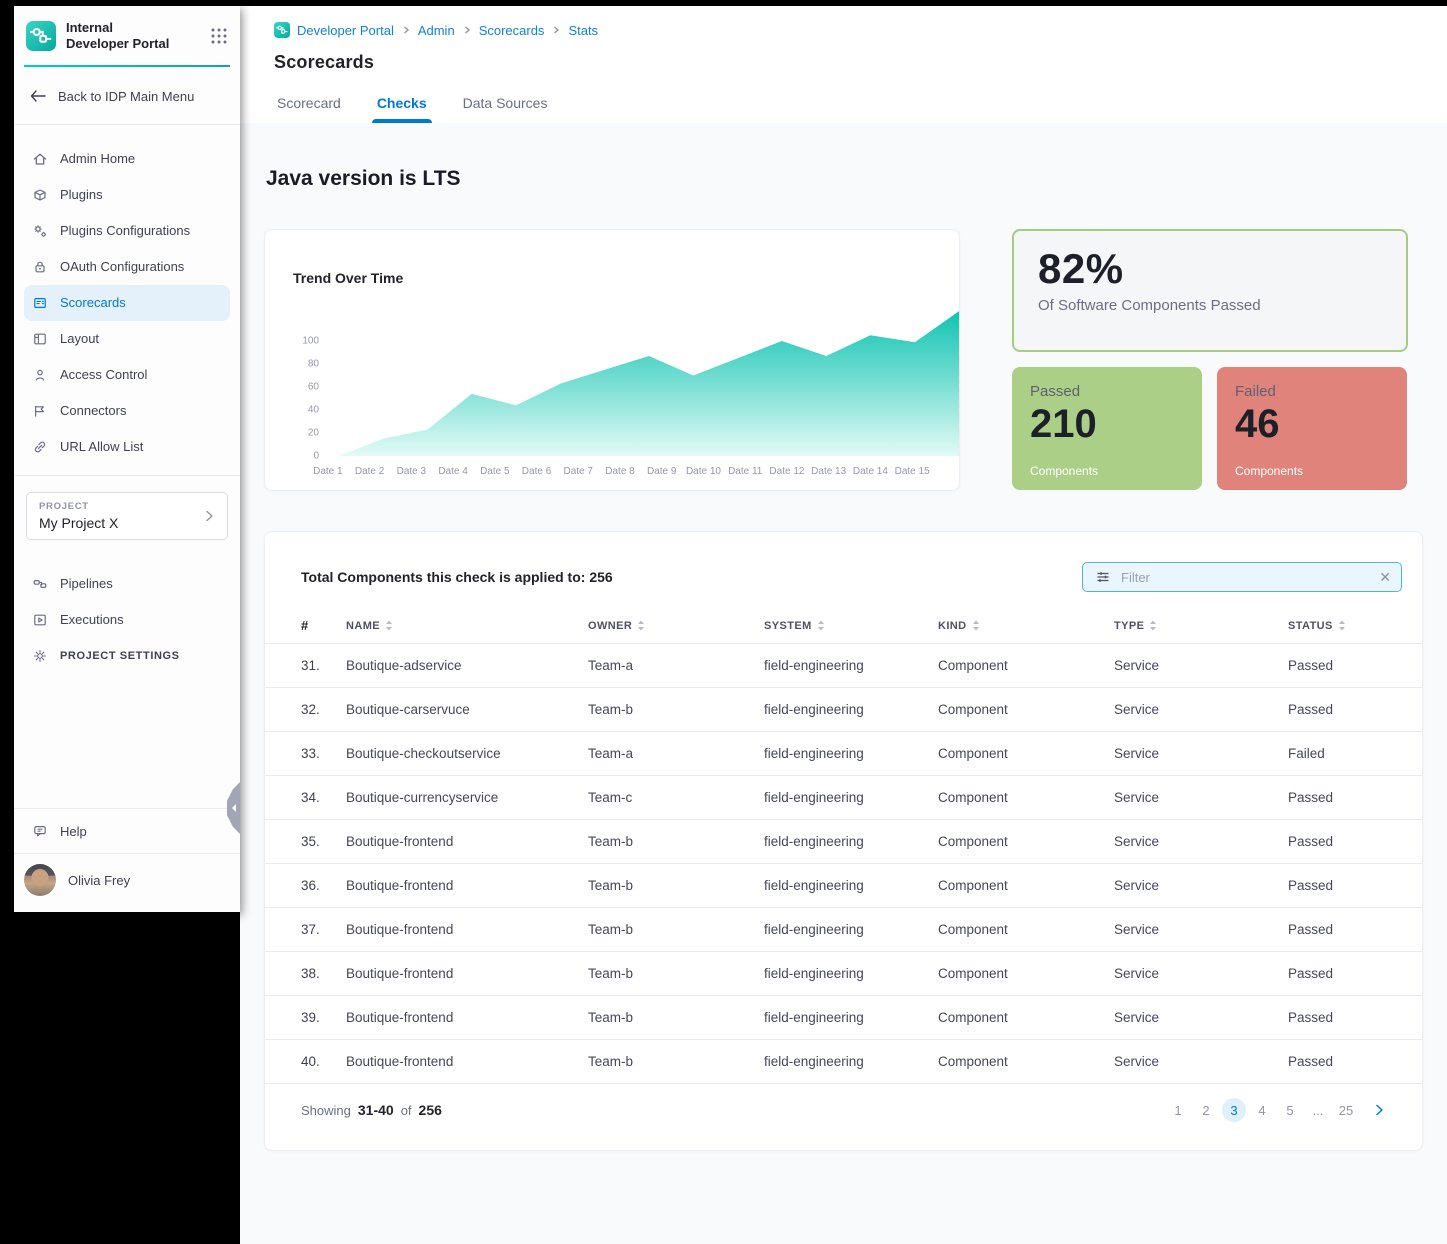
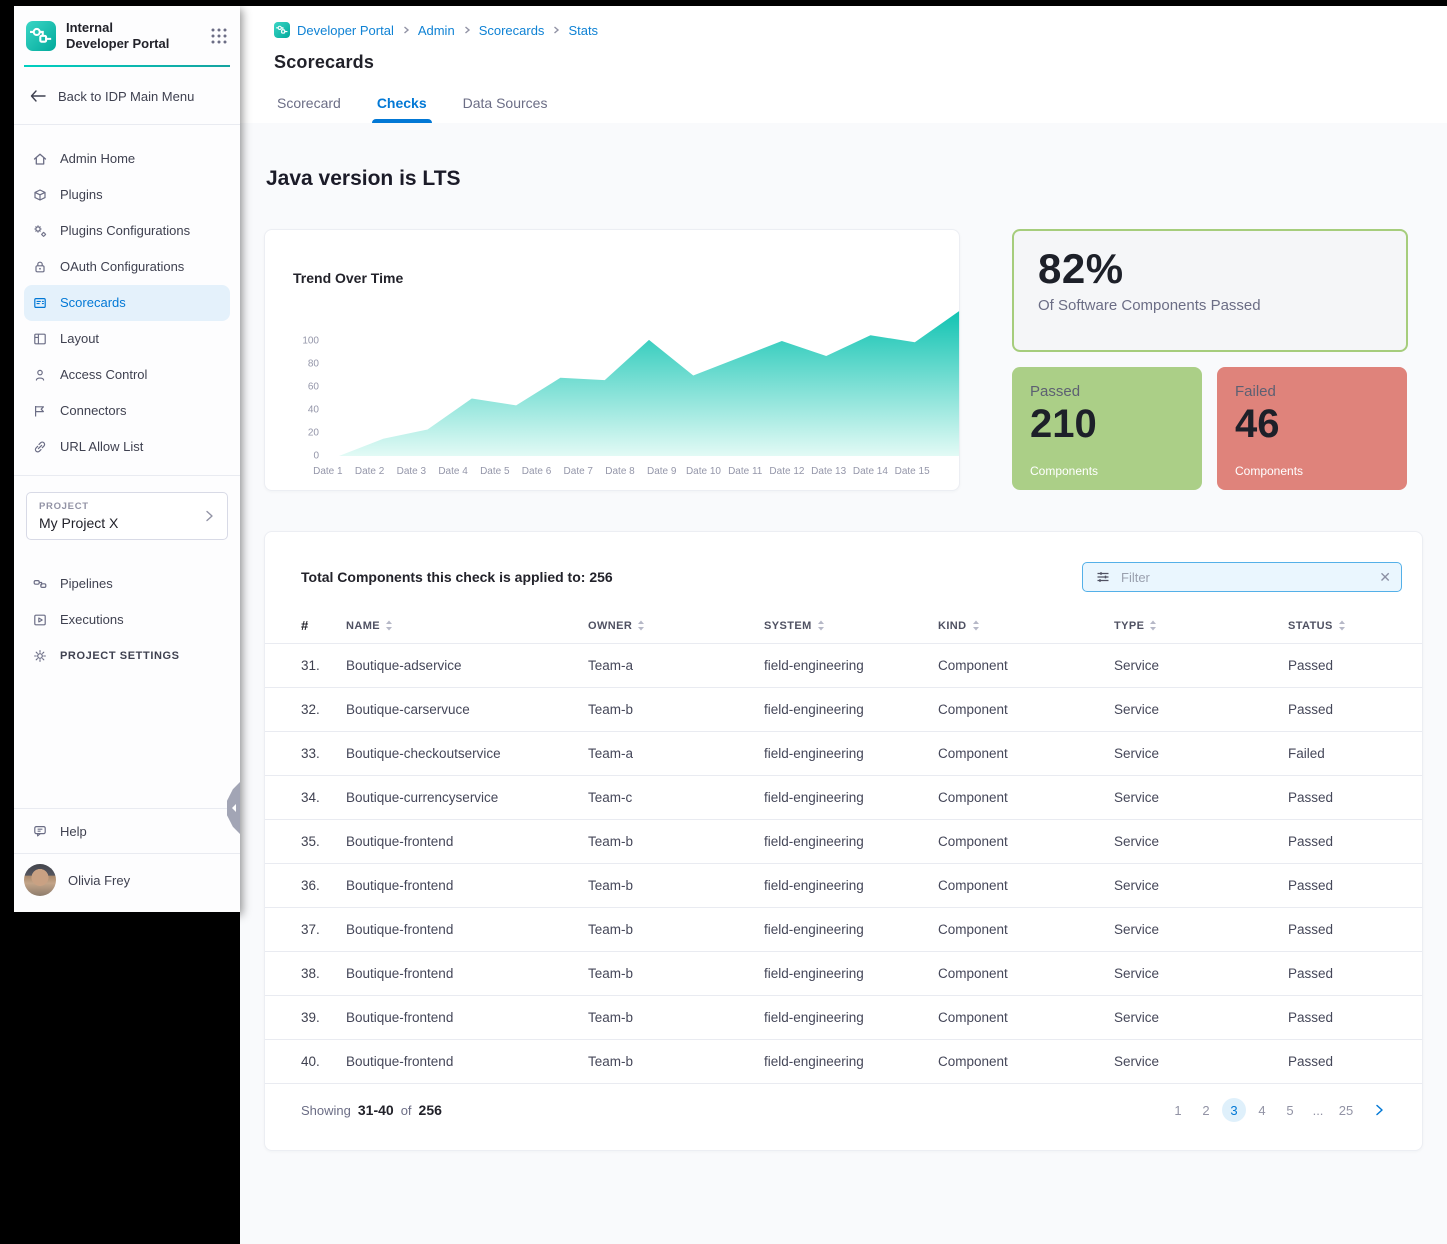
Date 4: 54 -> 50
Date 6: 63 -> 68
Date 7: 75 -> 66
Date 8: 87 -> 101
